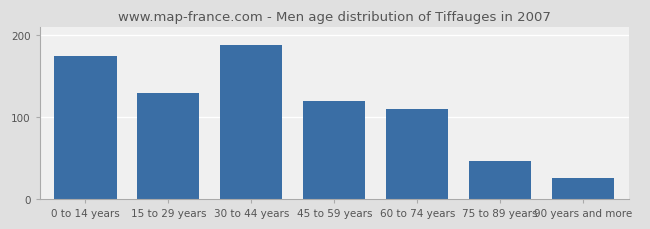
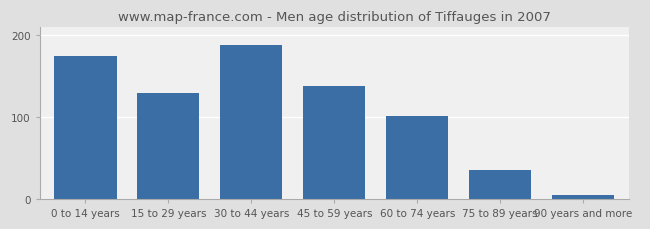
45 to 59 years: 120 -> 138
60 to 74 years: 110 -> 101
75 to 89 years: 46 -> 35
90 years and more: 26 -> 5
